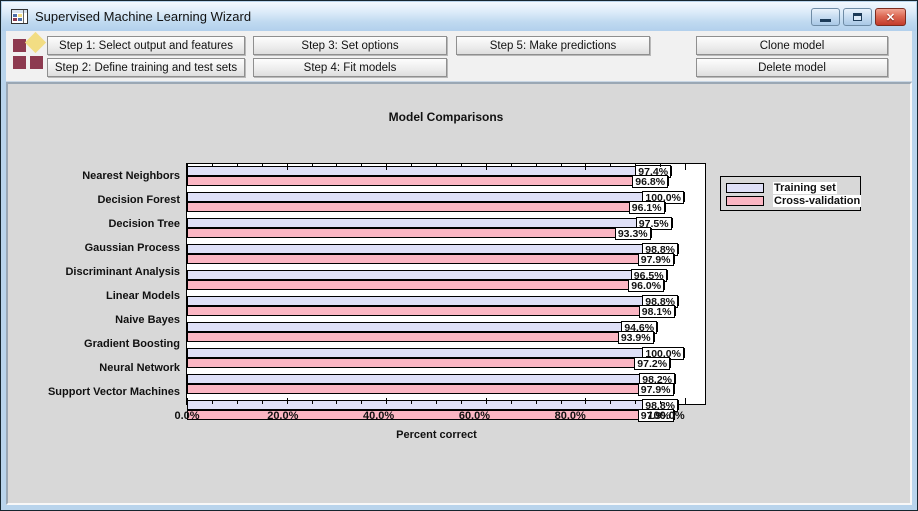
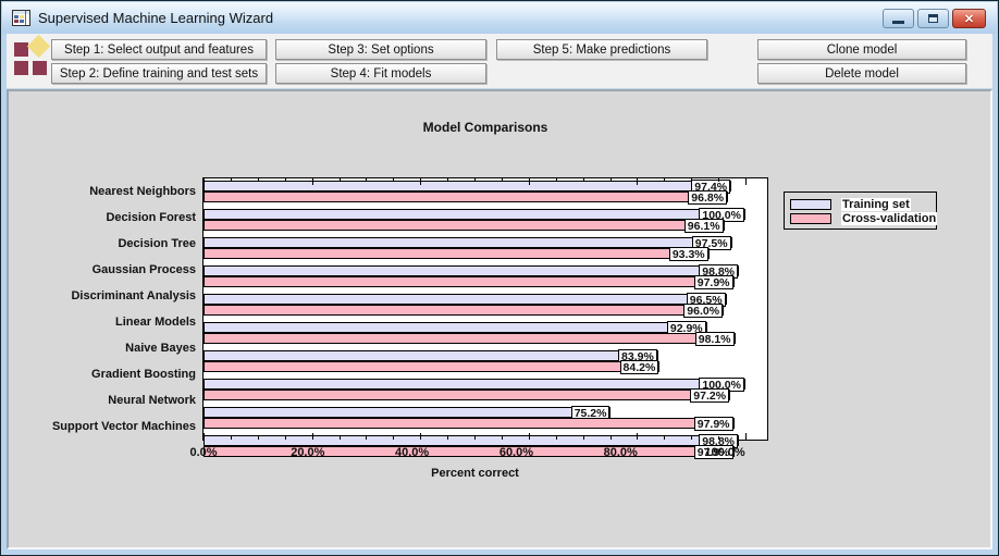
Training set/Linear Models: 98.8% -> 92.9%
Training set/Naive Bayes: 94.6% -> 83.9%
Cross-validation/Naive Bayes: 93.9% -> 84.2%
Training set/Neural Network: 98.2% -> 75.2%
